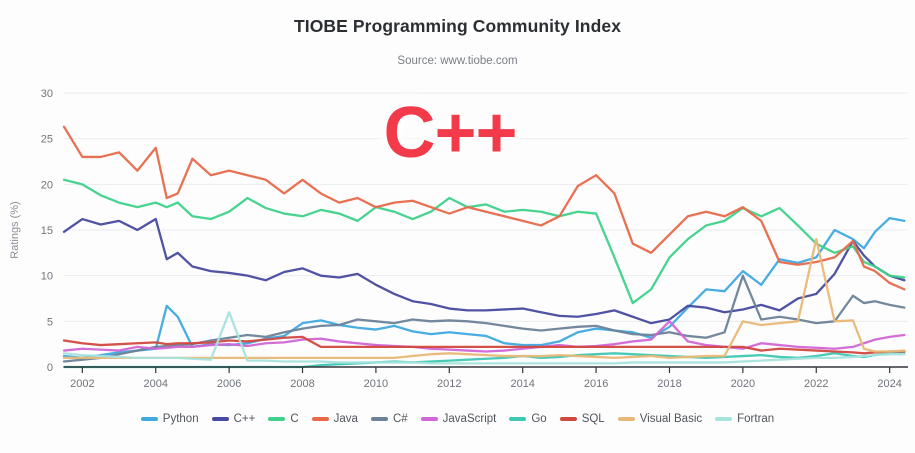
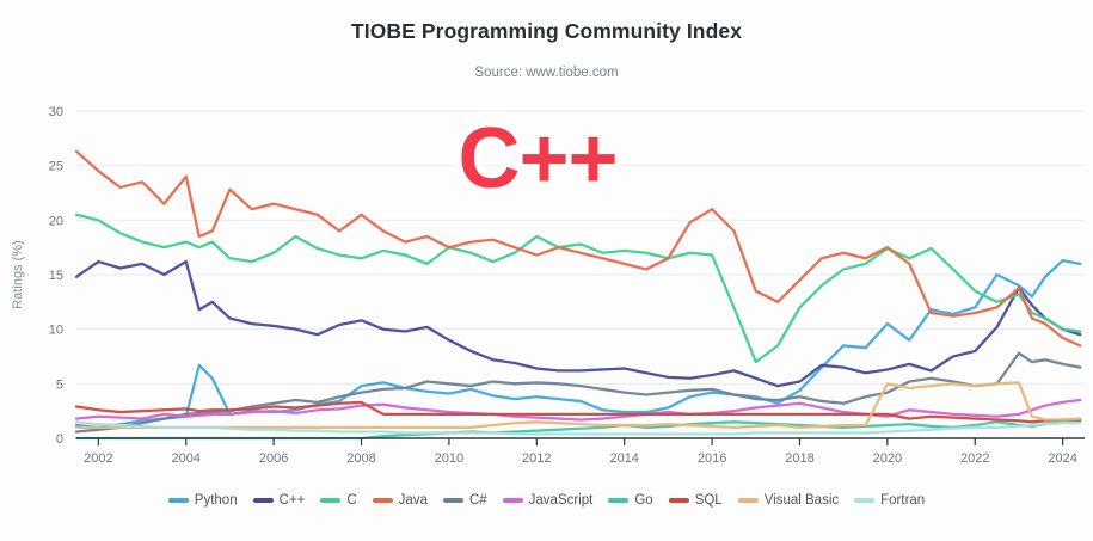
Java/2002: 23 -> 24
Fortran/2006: 6 -> 1
JavaScript/2018: 5 -> 3
C#/2020: 10 -> 4
Visual Basic/2022: 14 -> 5
